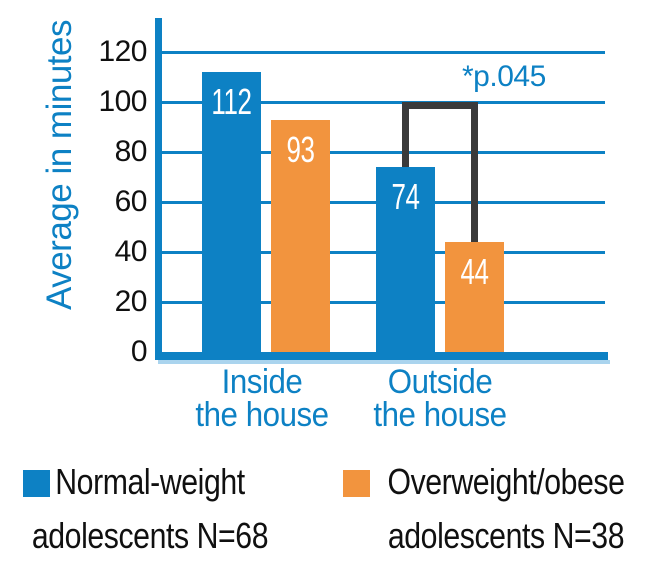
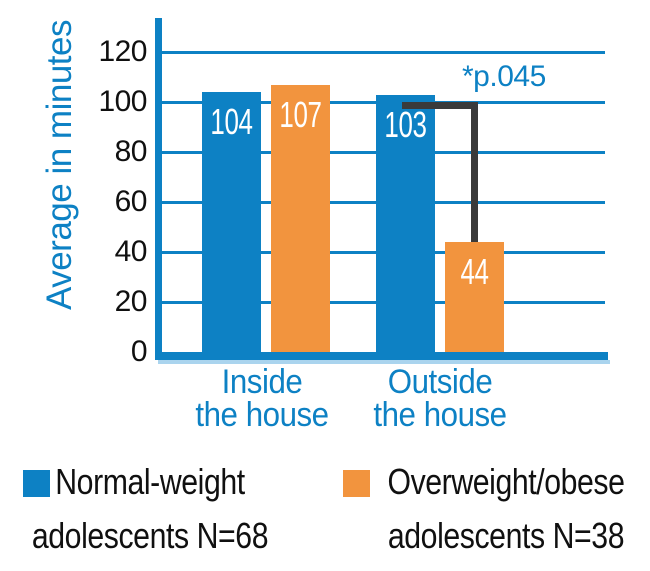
Normal-weight adolescents N=68/Inside the house: 112 -> 104
Overweight/obese adolescents N=38/Inside the house: 93 -> 107
Normal-weight adolescents N=68/Outside the house: 74 -> 103
